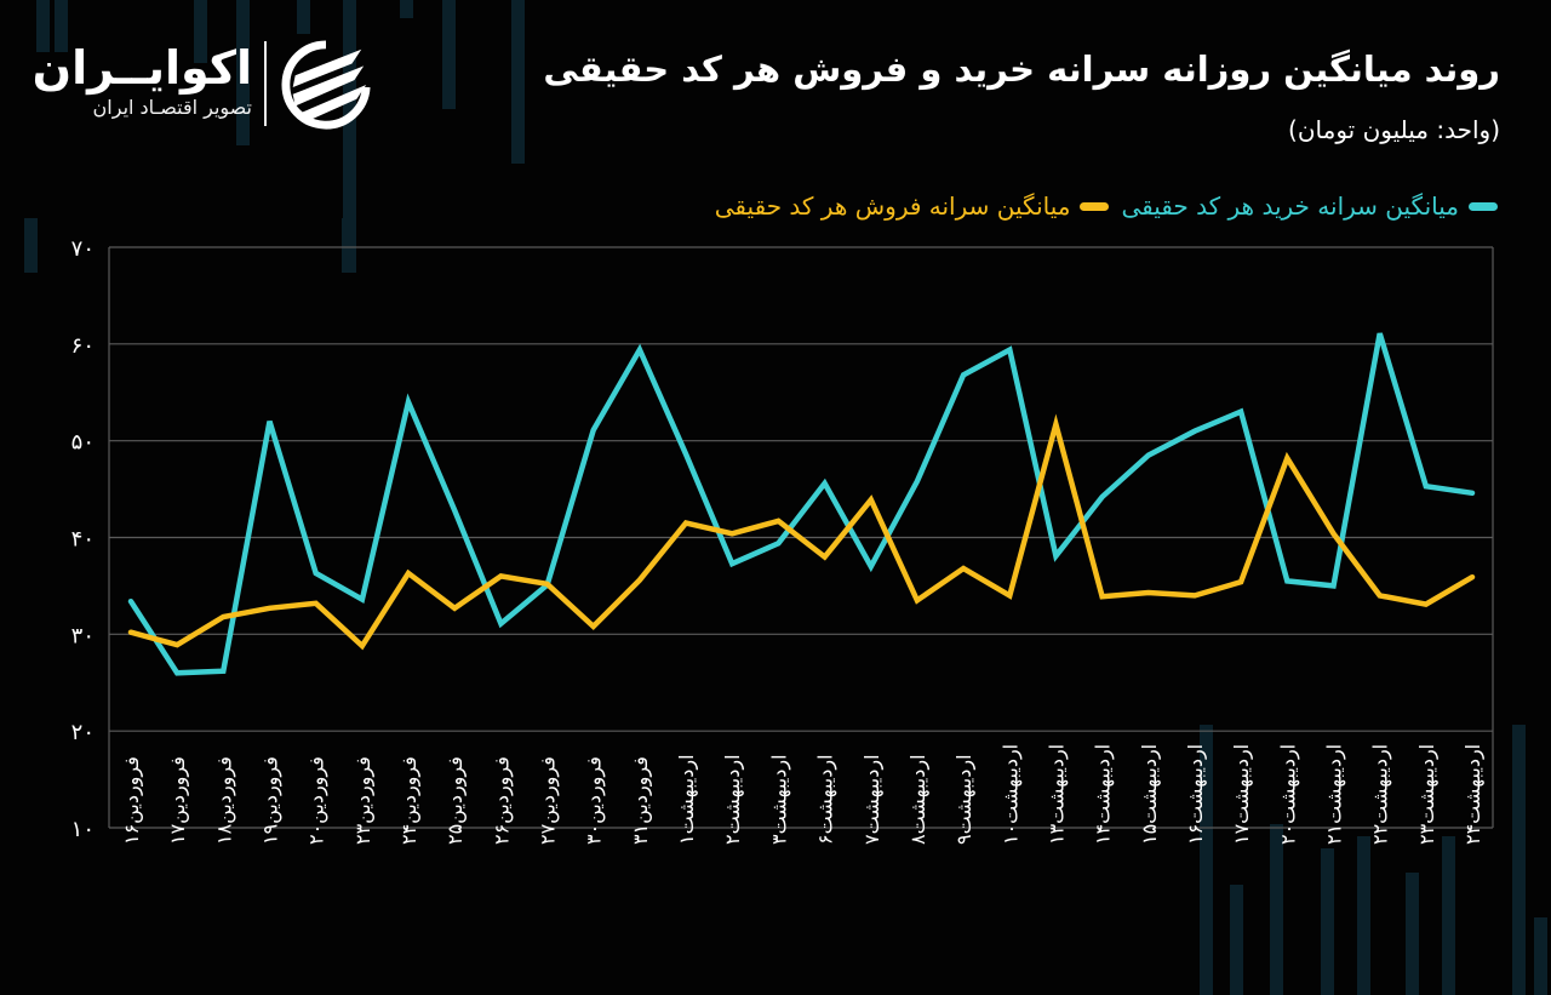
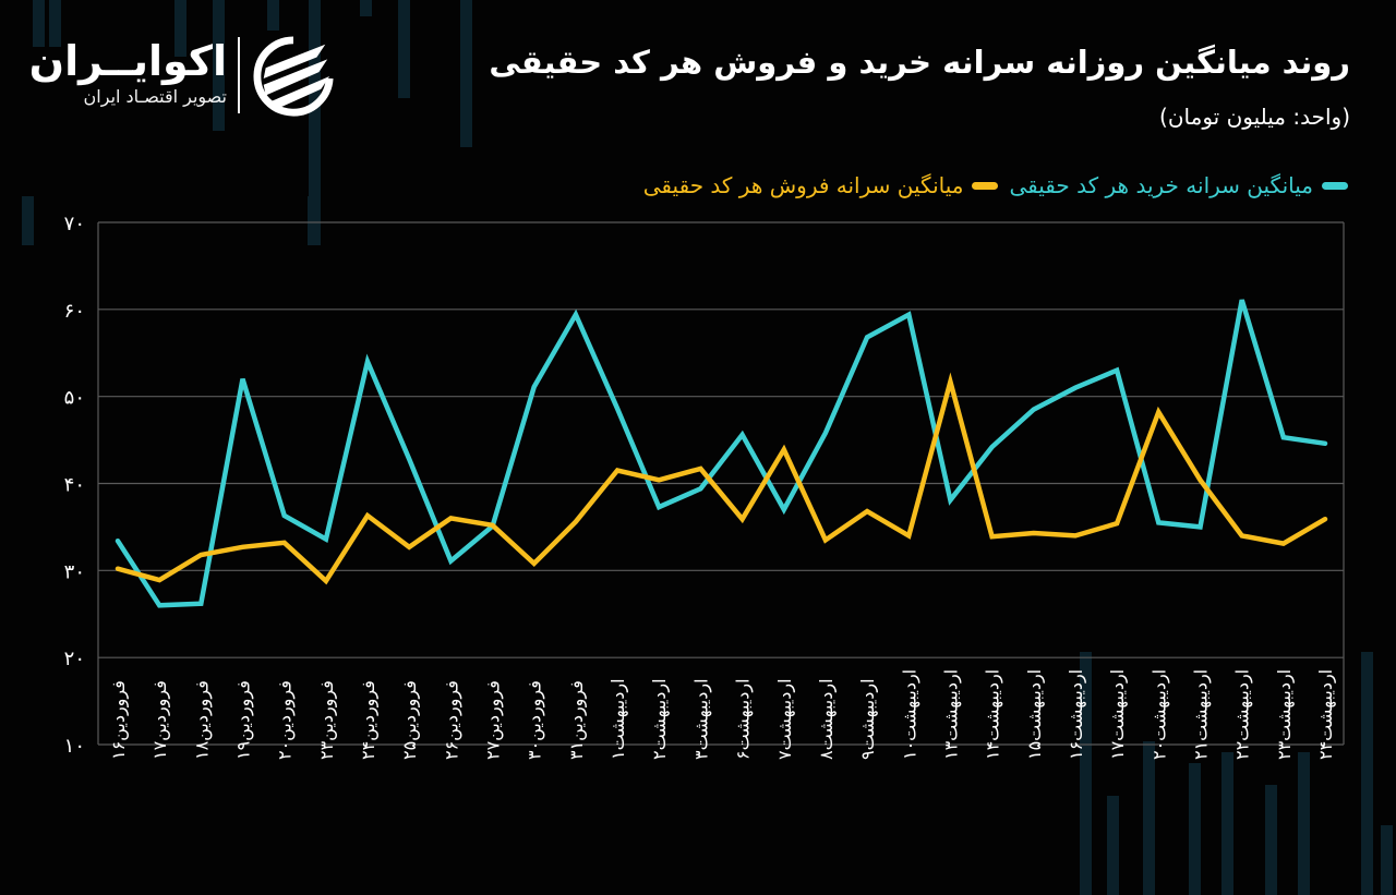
میانگین سرانه فروش هر کد حقیقی/اردیبهشت۶: 38 -> 36
